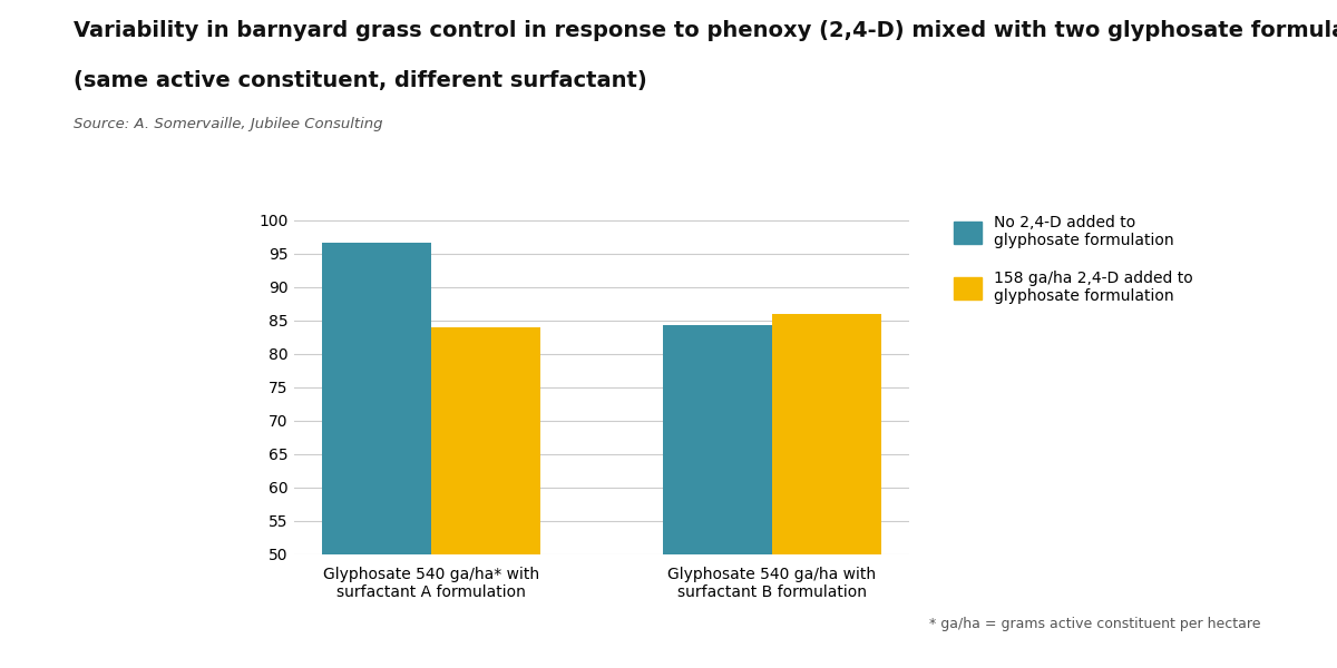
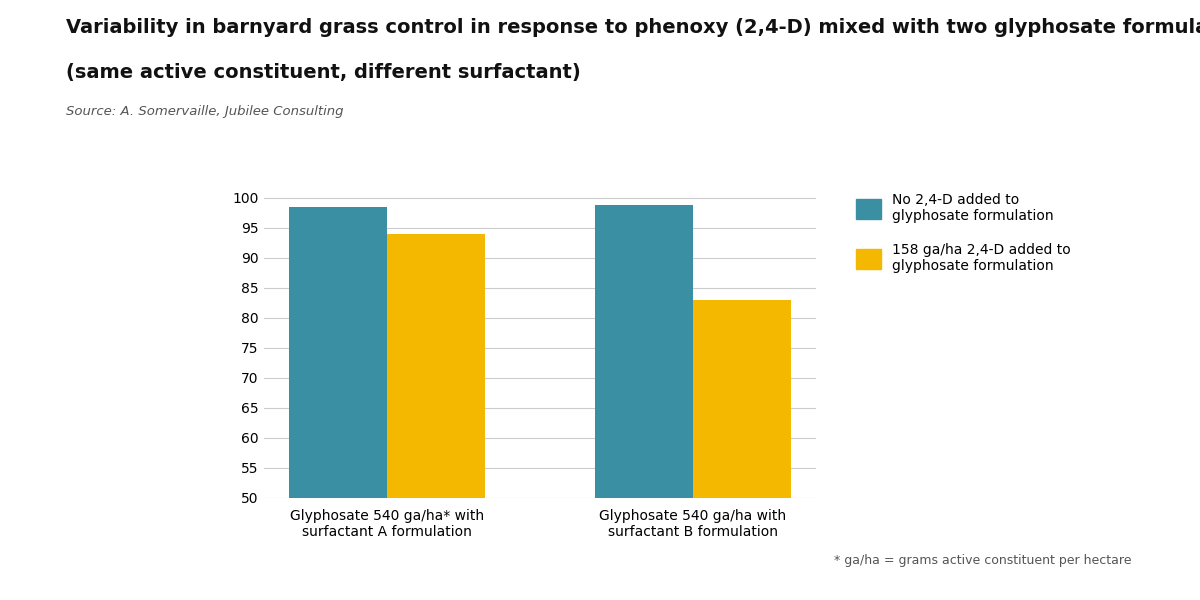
No 2,4-D added to glyphosate formulation/Glyphosate 540 ga/ha* with surfactant A formulation: 96.6 -> 98.5
158 ga/ha 2,4-D added to glyphosate formulation/Glyphosate 540 ga/ha* with surfactant A formulation: 84 -> 94
No 2,4-D added to glyphosate formulation/Glyphosate 540 ga/ha with surfactant B formulation: 84.4 -> 98.8
158 ga/ha 2,4-D added to glyphosate formulation/Glyphosate 540 ga/ha with surfactant B formulation: 86 -> 83
